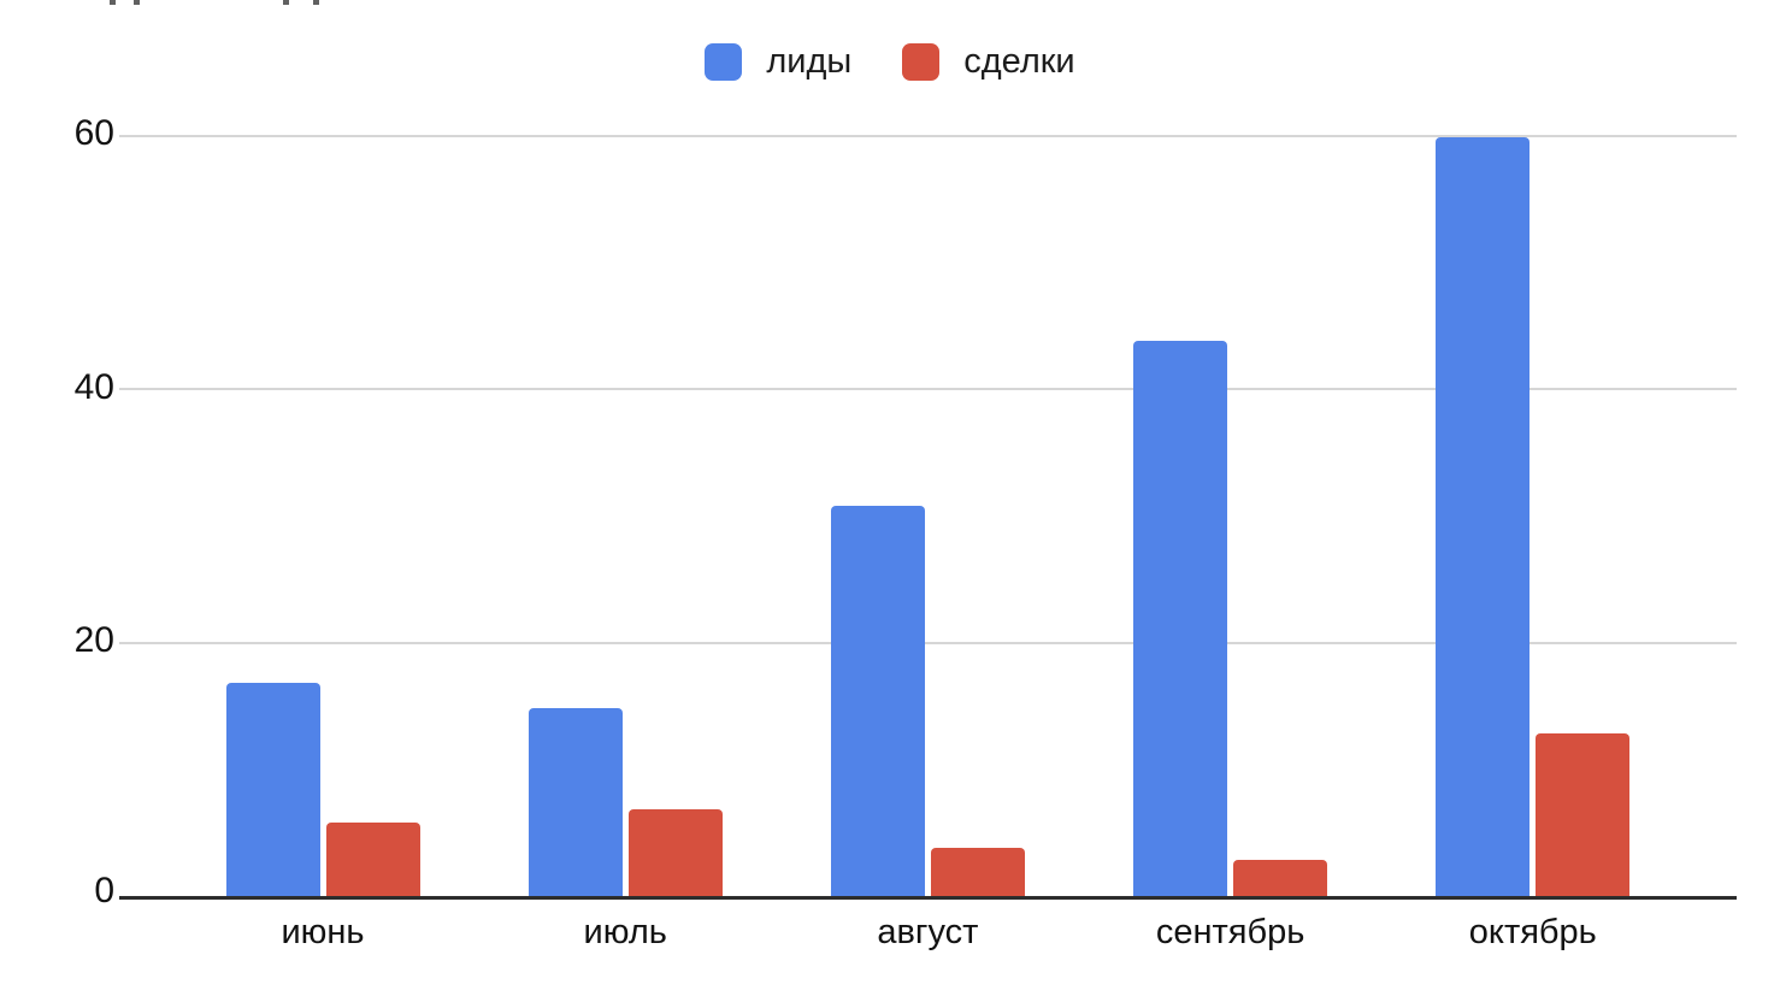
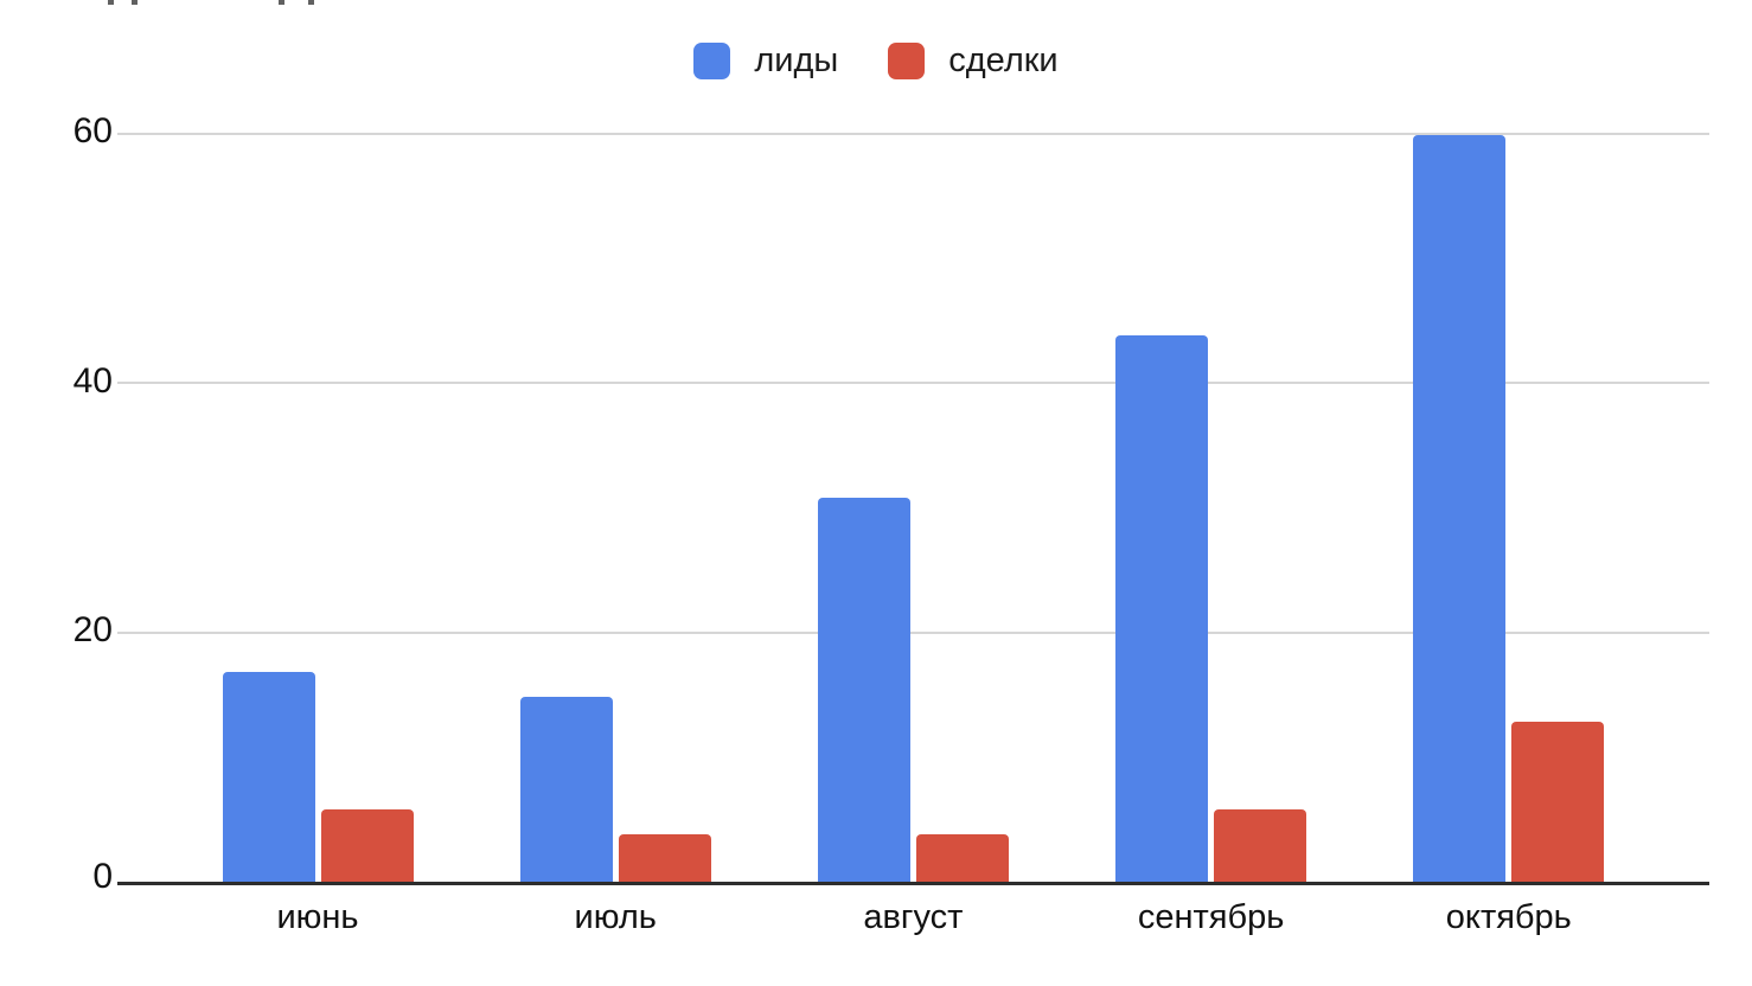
сделки/июль: 7 -> 4
сделки/сентябрь: 3 -> 6
